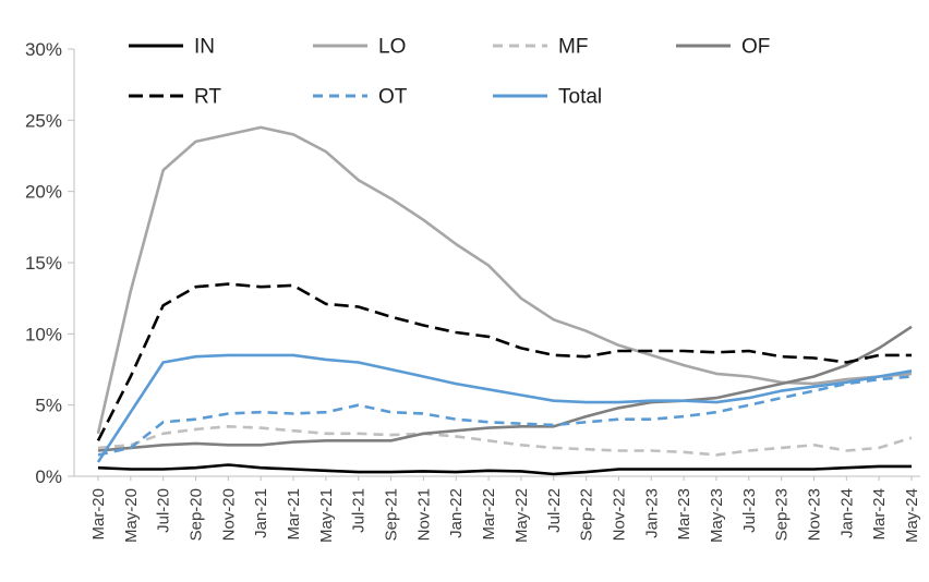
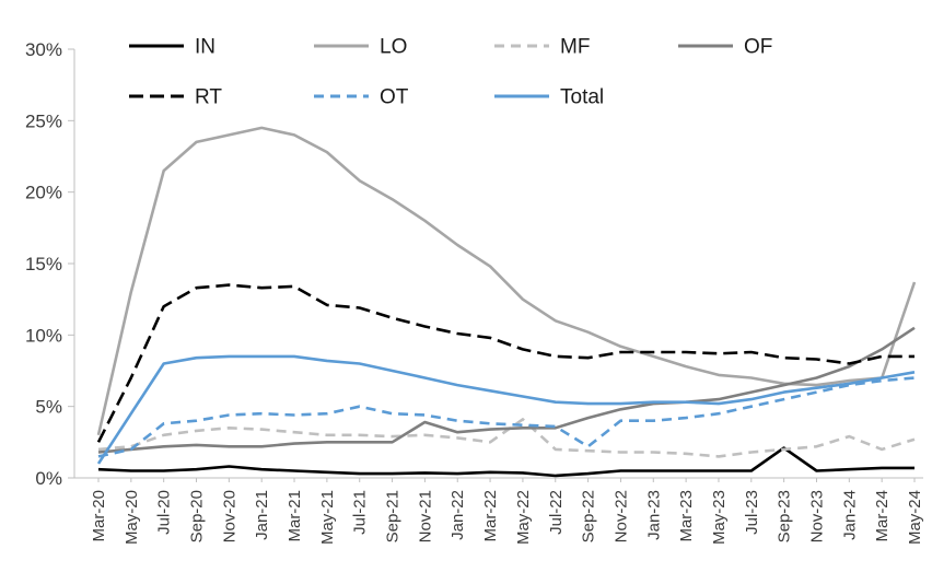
OF/Nov-21: 3.0% -> 3.9%
MF/May-22: 2.2% -> 4.1%
OT/Sep-22: 3.8% -> 2.2%
IN/Sep-23: 0.5% -> 2.1%
MF/Jan-24: 1.8% -> 2.9%
LO/May-24: 7.2% -> 13.7%
